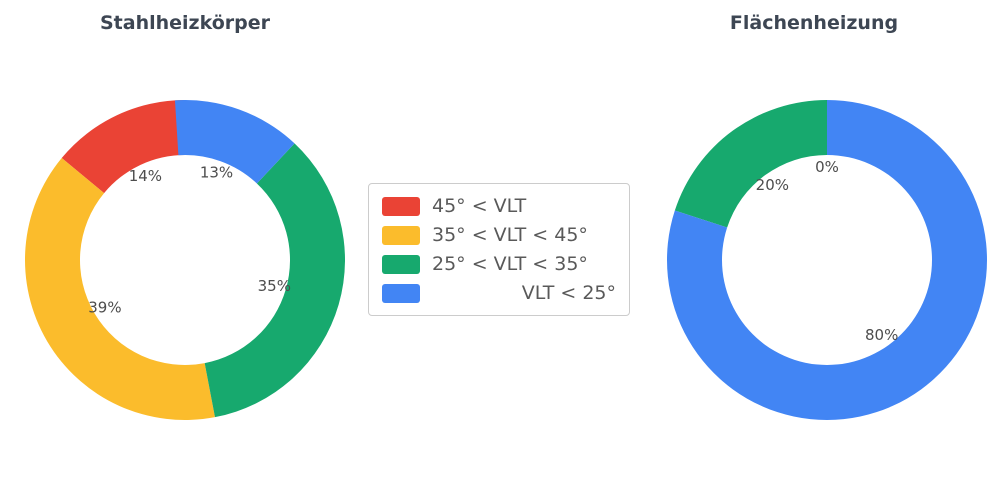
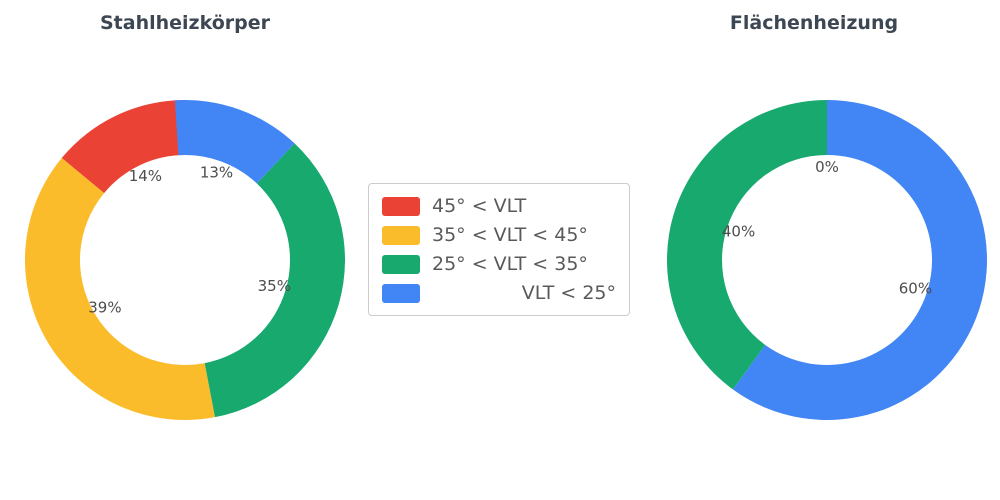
Flächenheizung/25° < VLT < 35°: 20% -> 40%
Flächenheizung/VLT < 25°: 80% -> 60%
